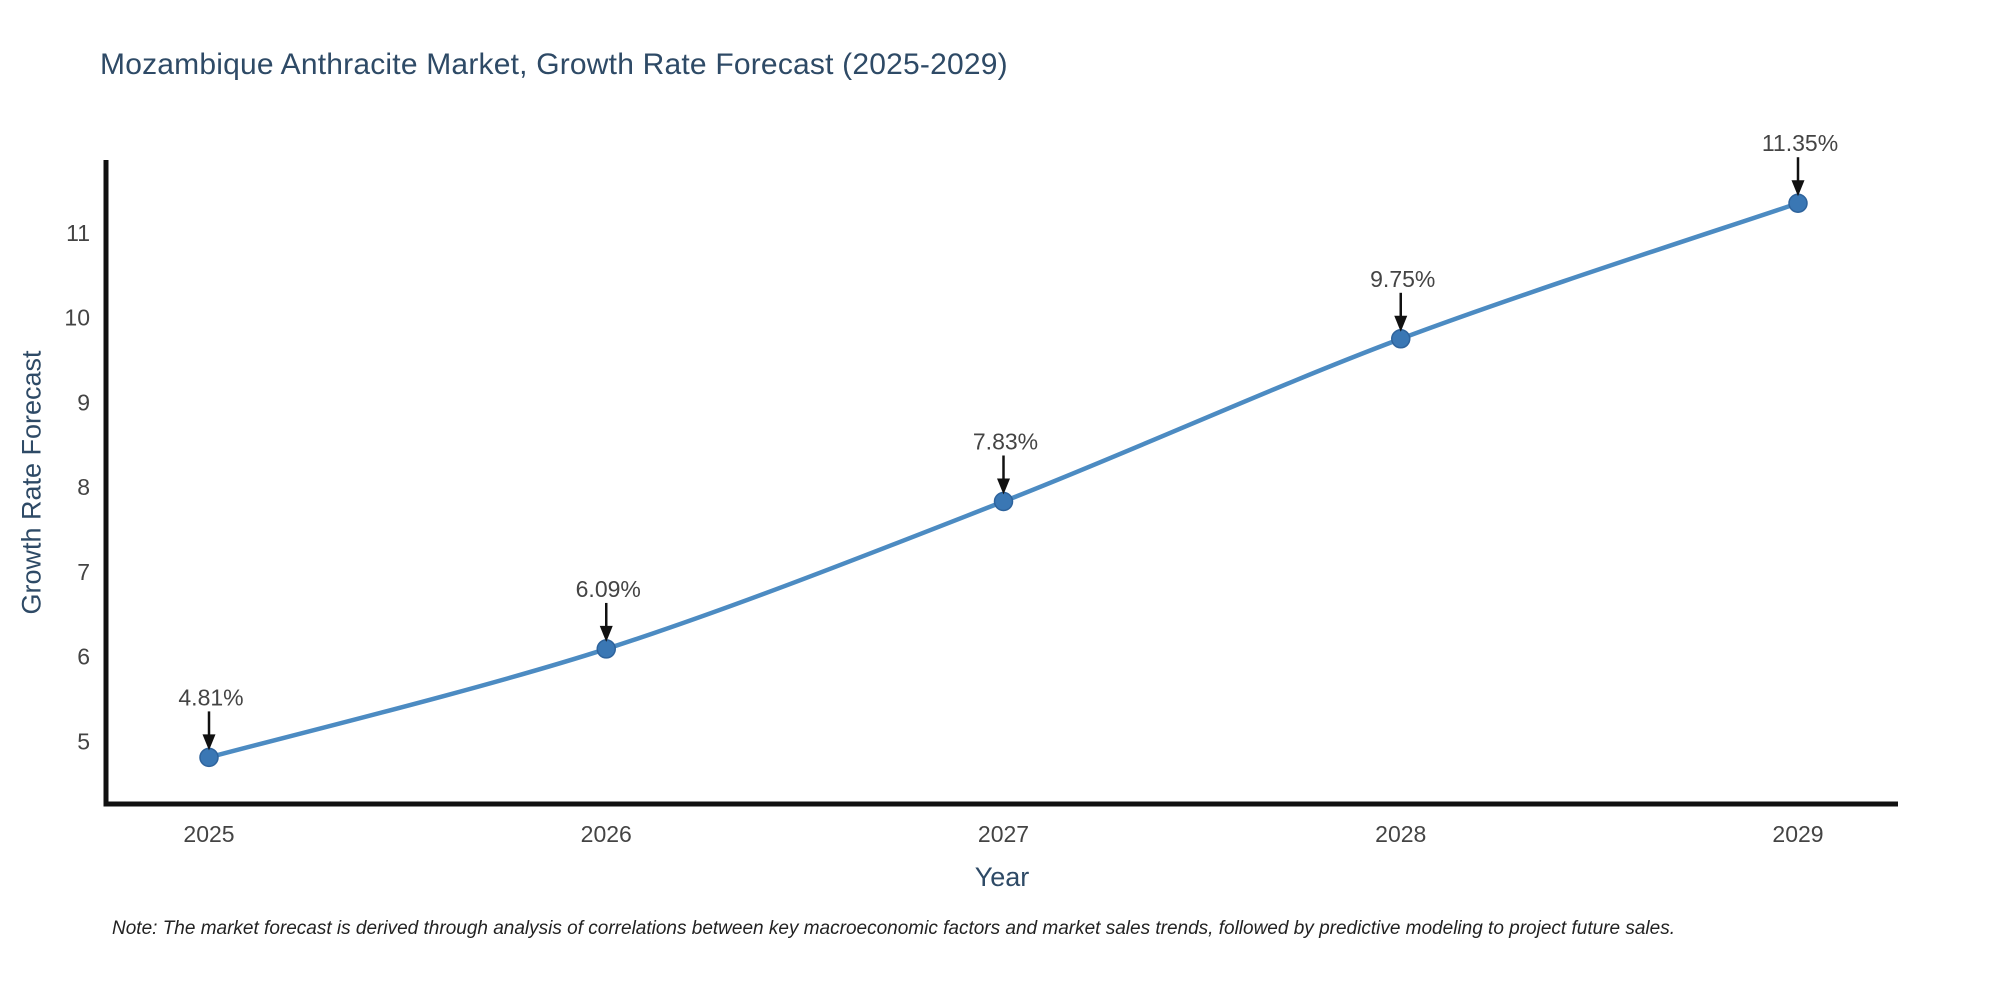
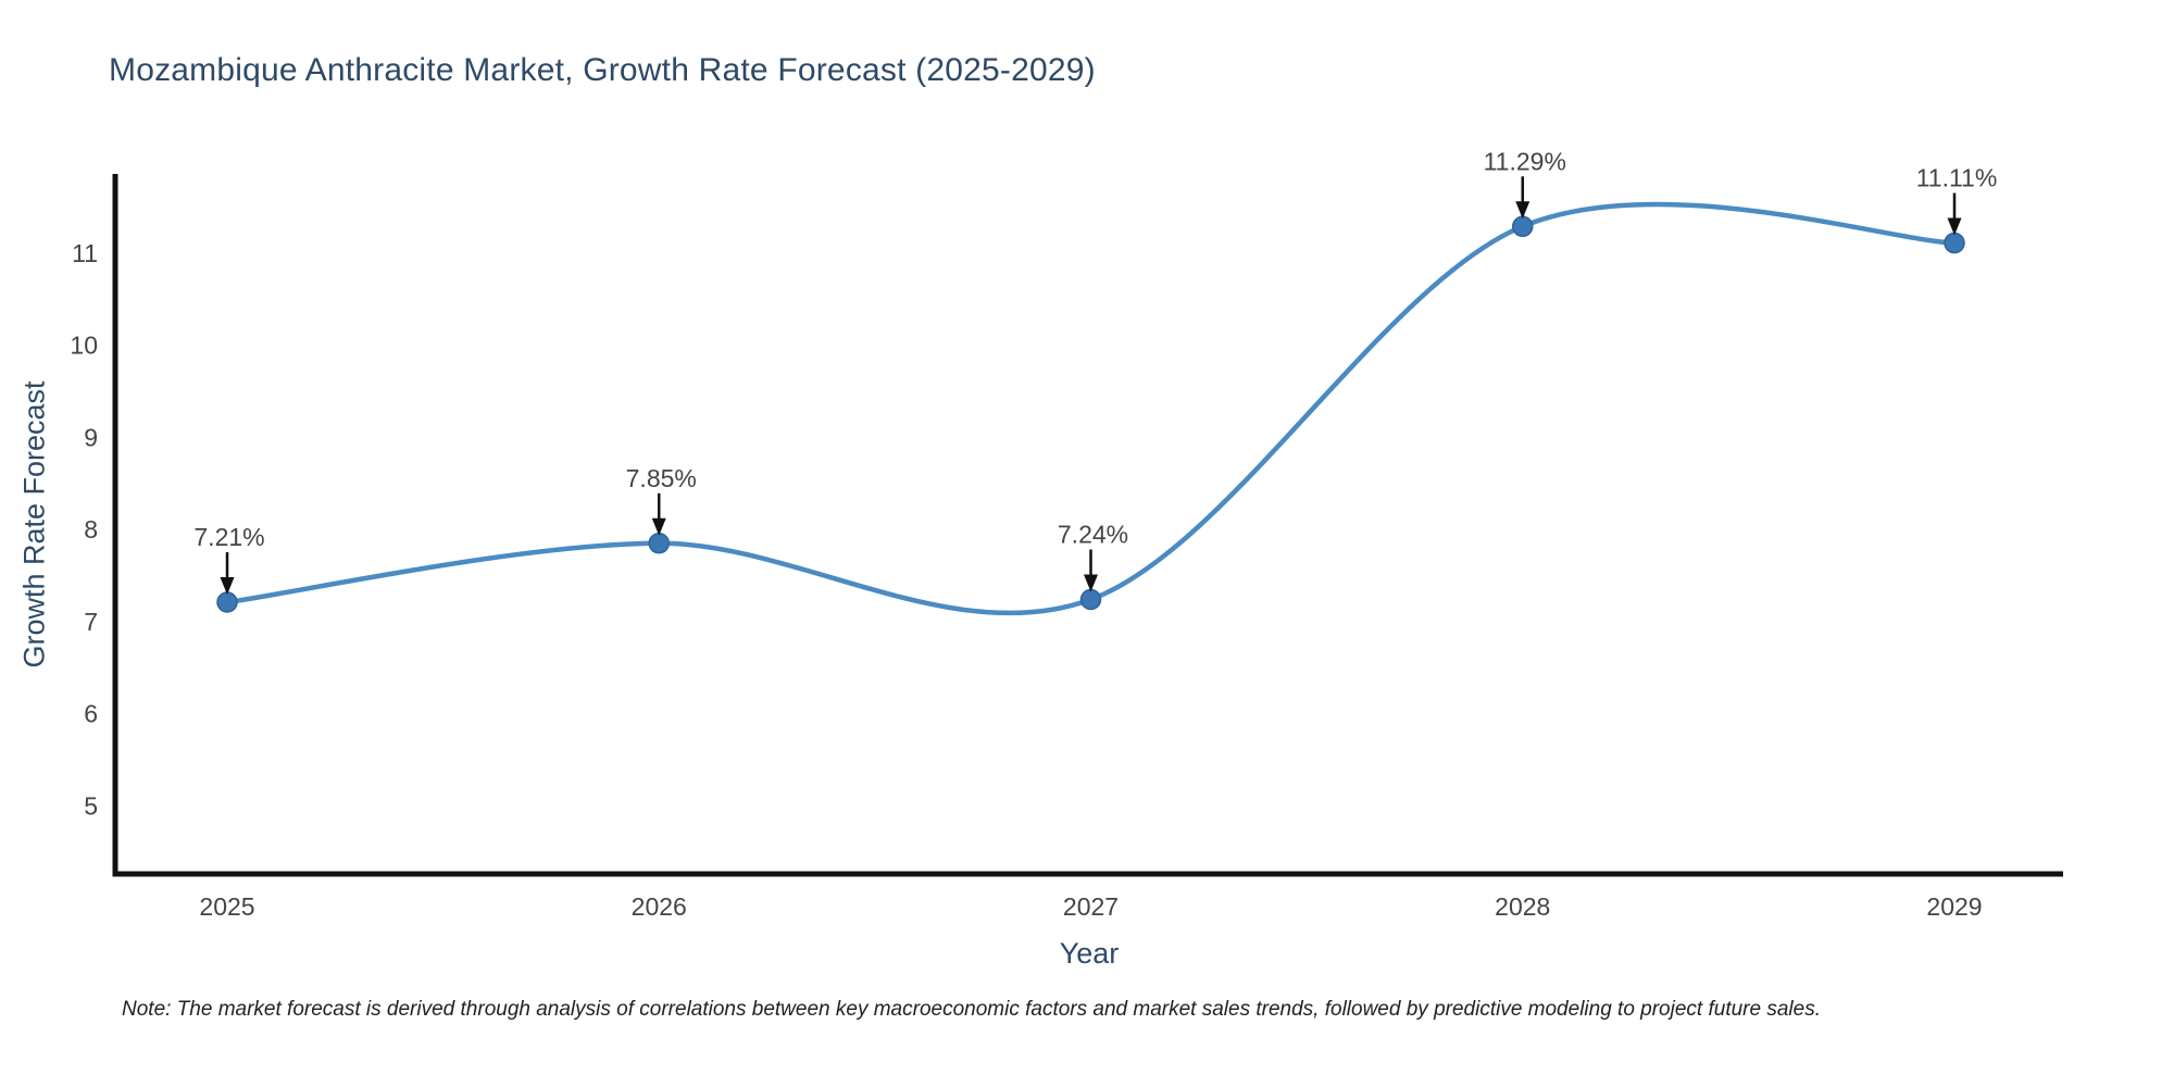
2025: 4.81% -> 7.21%
2026: 6.09% -> 7.85%
2027: 7.83% -> 7.24%
2028: 9.75% -> 11.29%
2029: 11.35% -> 11.11%
